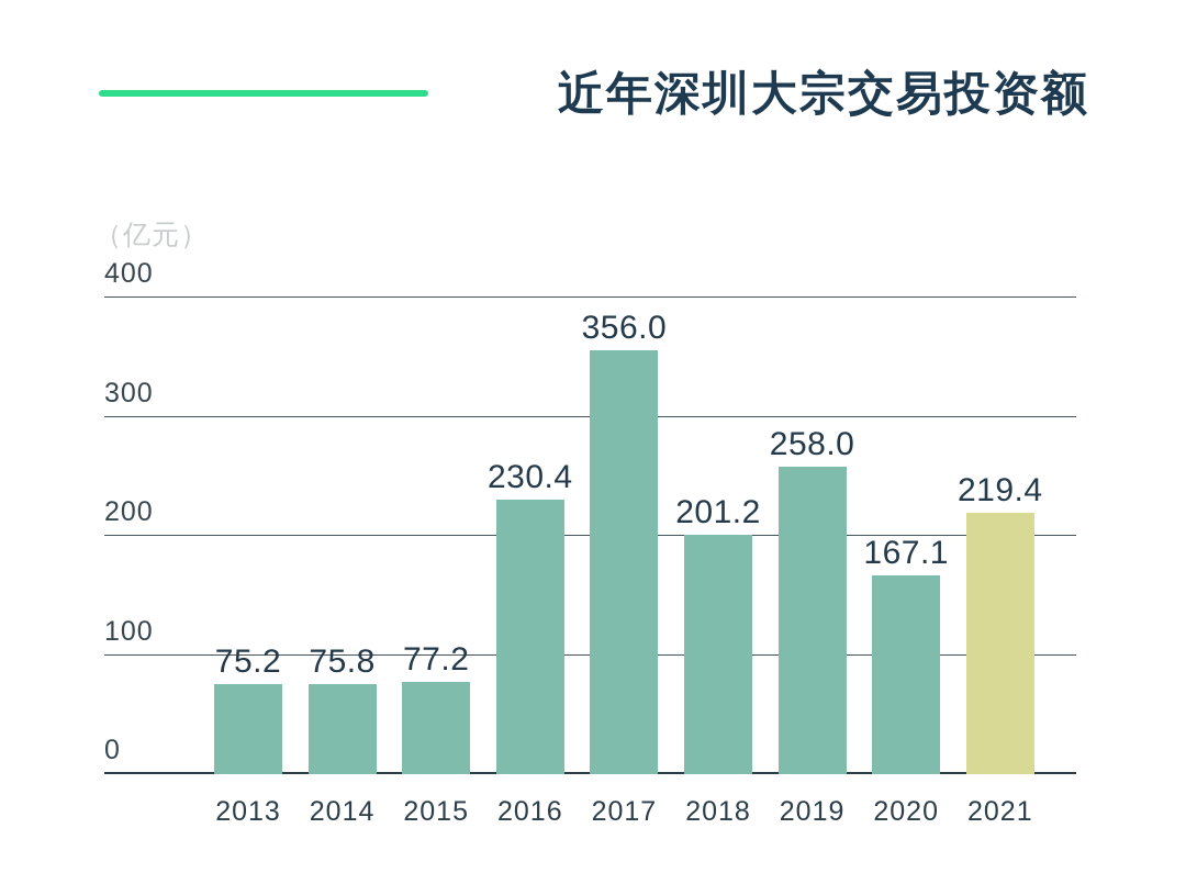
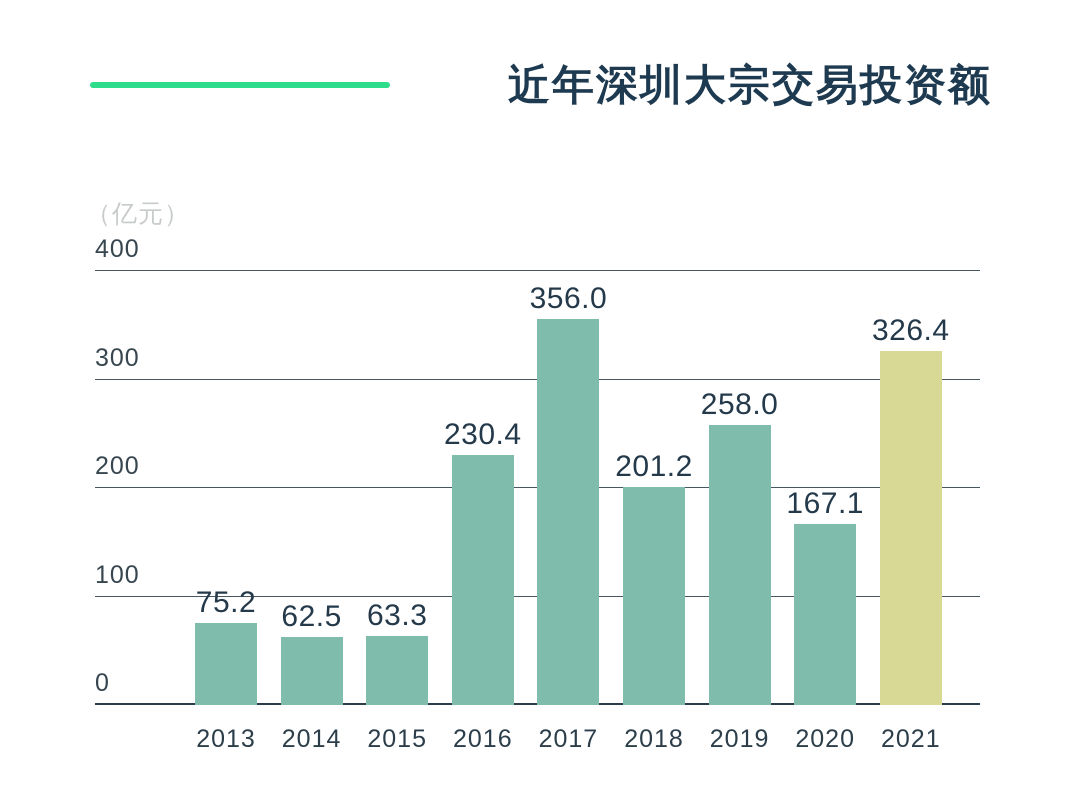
2014: 75.8 -> 62.5
2015: 77.2 -> 63.3
2021: 219.4 -> 326.4
